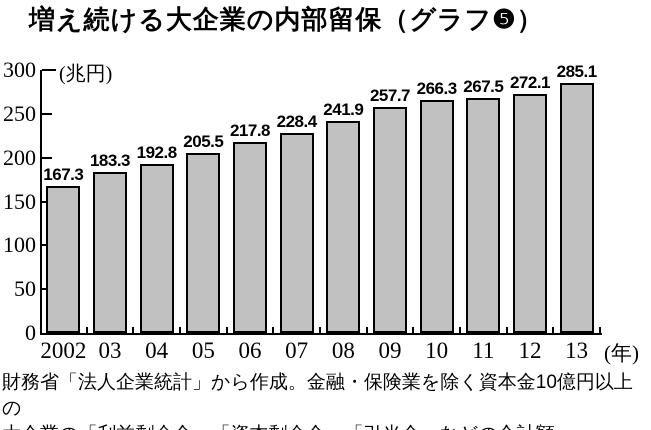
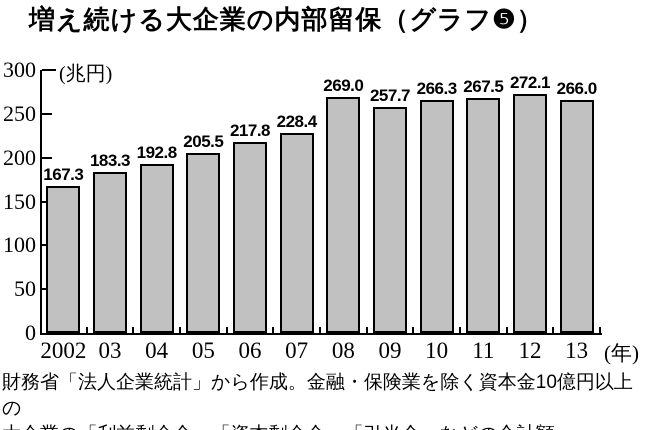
08: 241.9 -> 269.0
13: 285.1 -> 266.0
